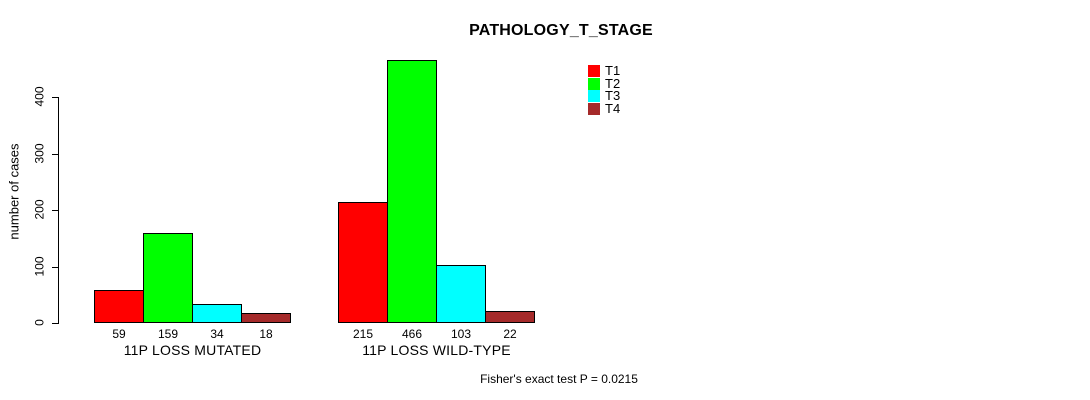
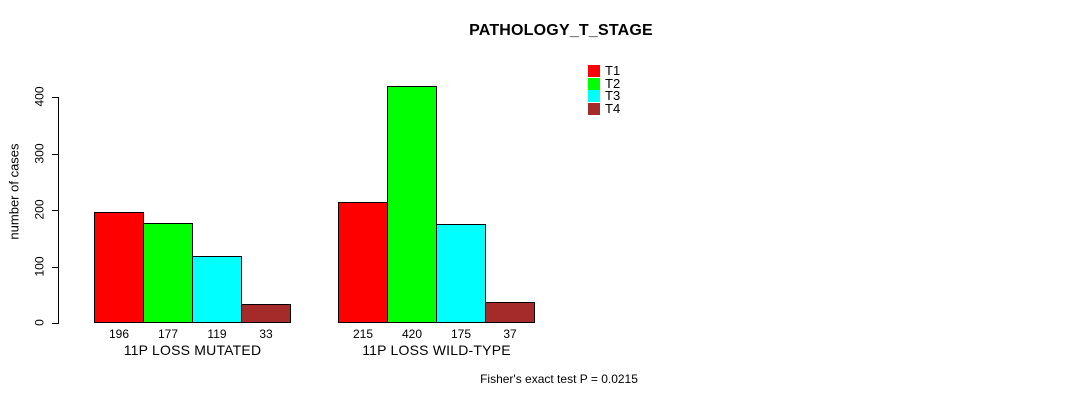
T1/11P LOSS MUTATED: 59 -> 196
T2/11P LOSS MUTATED: 159 -> 177
T3/11P LOSS MUTATED: 34 -> 119
T4/11P LOSS MUTATED: 18 -> 33
T2/11P LOSS WILD-TYPE: 466 -> 420
T3/11P LOSS WILD-TYPE: 103 -> 175
T4/11P LOSS WILD-TYPE: 22 -> 37
